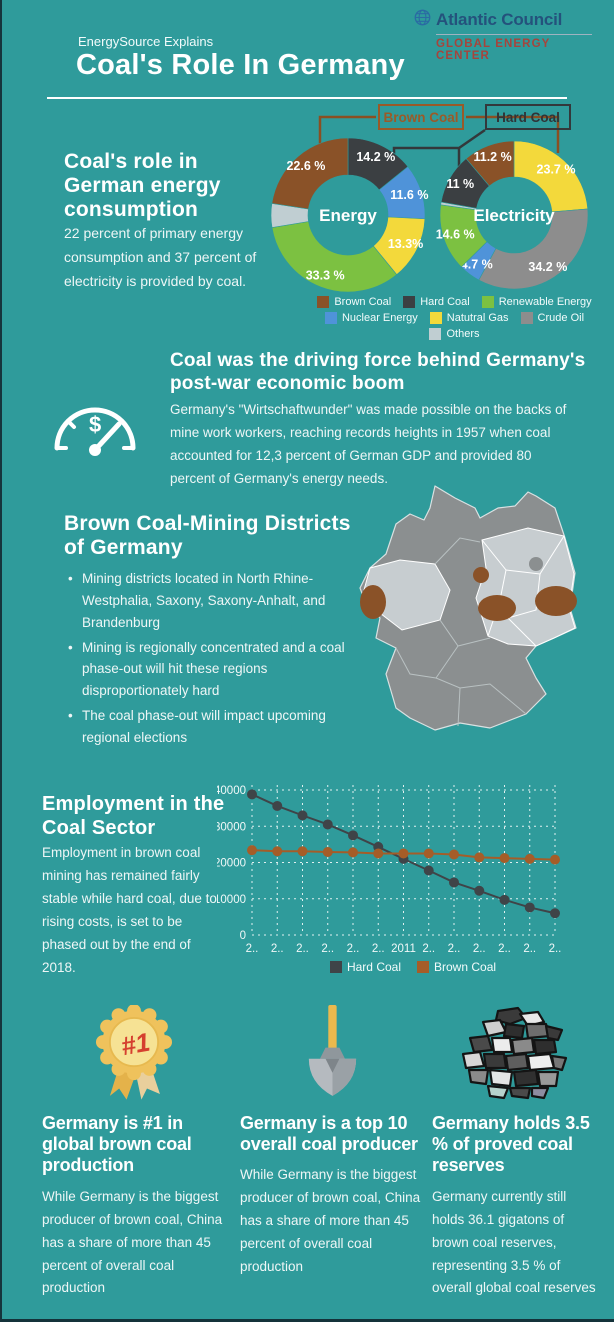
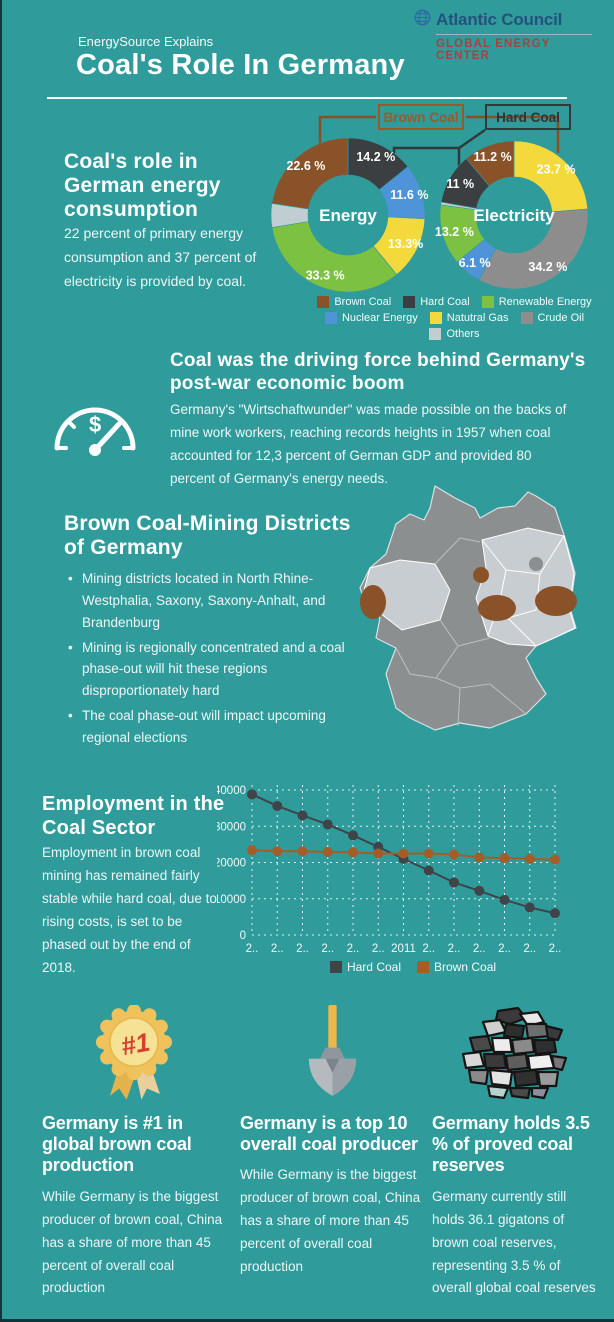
Electricity/Nuclear Energy: 4.7 -> 6.1
Electricity/Renewable Energy: 14.6 -> 13.2
